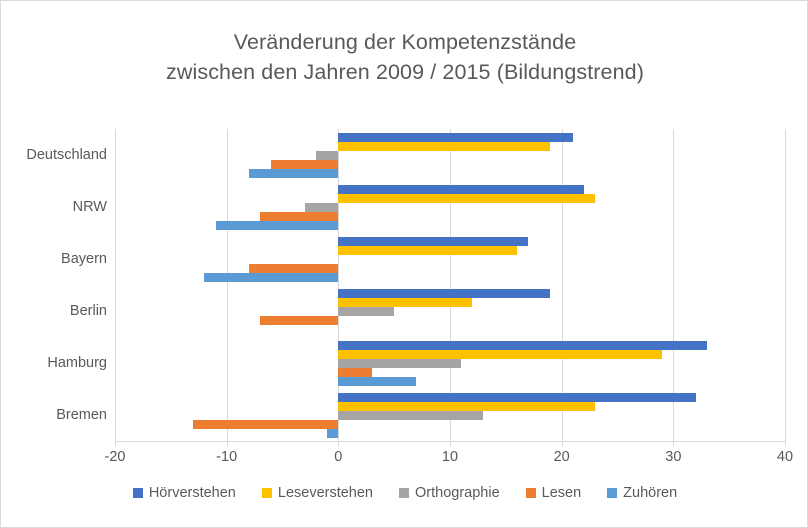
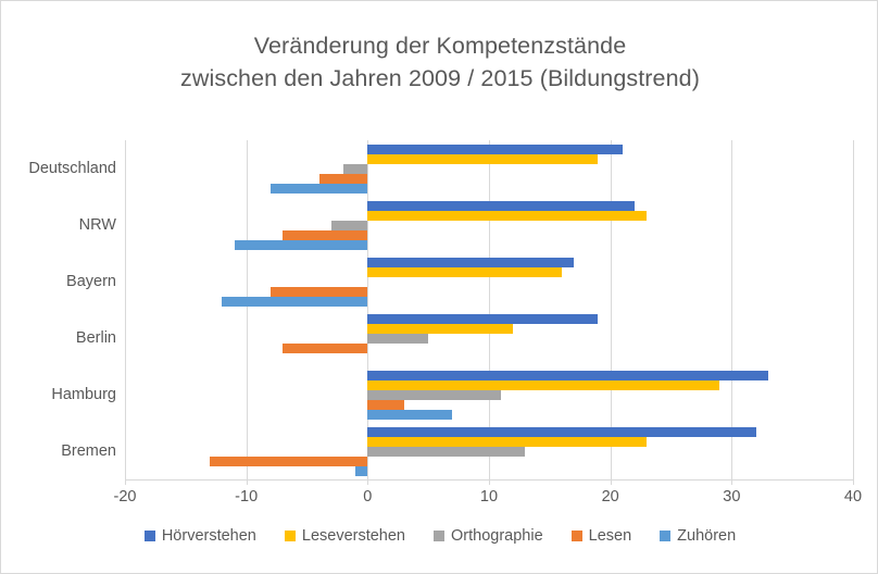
Lesen/Deutschland: -6 -> -4
